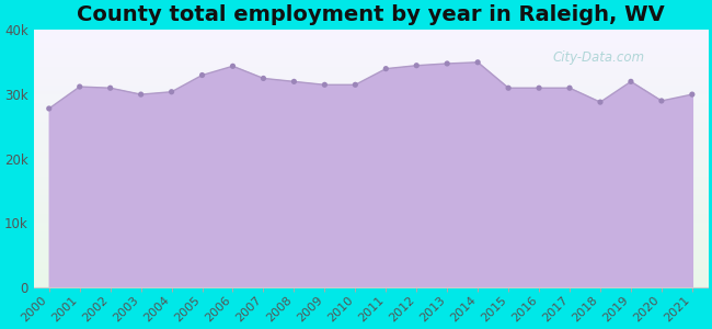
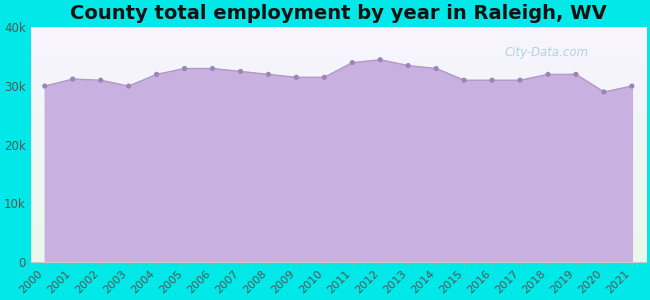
2000: 27.8k -> 30.0k
2004: 30.4k -> 32.0k
2006: 34.4k -> 33.0k
2013: 34.8k -> 33.5k
2014: 35.0k -> 33.0k
2018: 28.8k -> 32.0k
